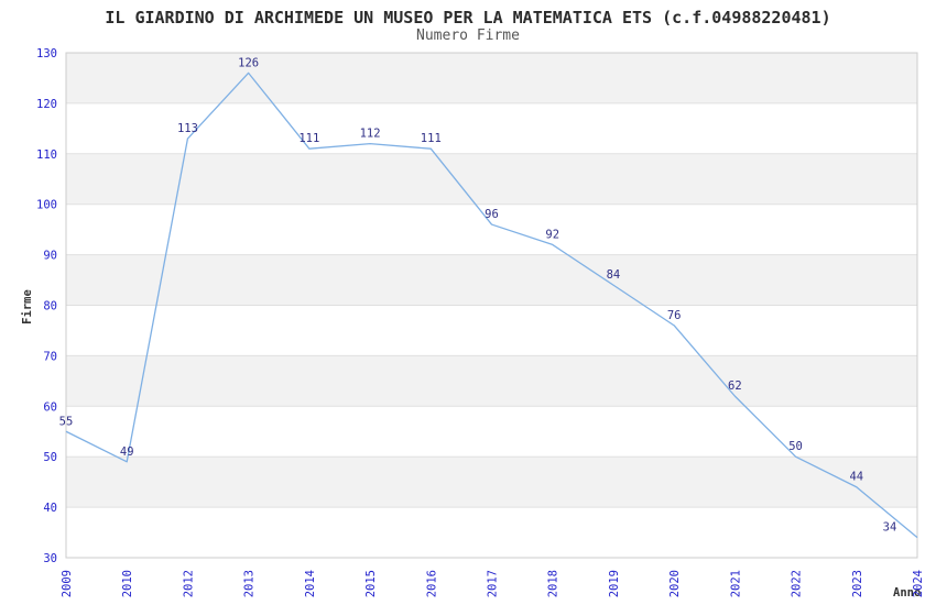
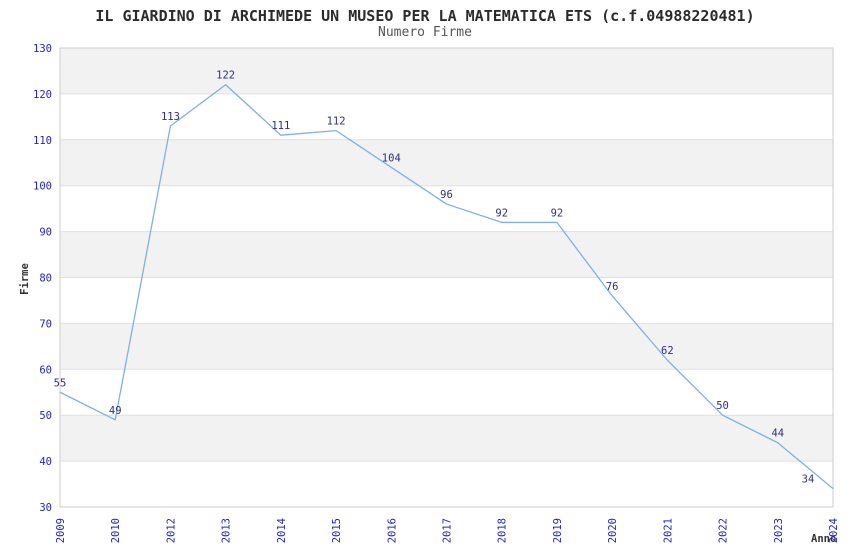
2013: 126 -> 122
2016: 111 -> 104
2019: 84 -> 92
